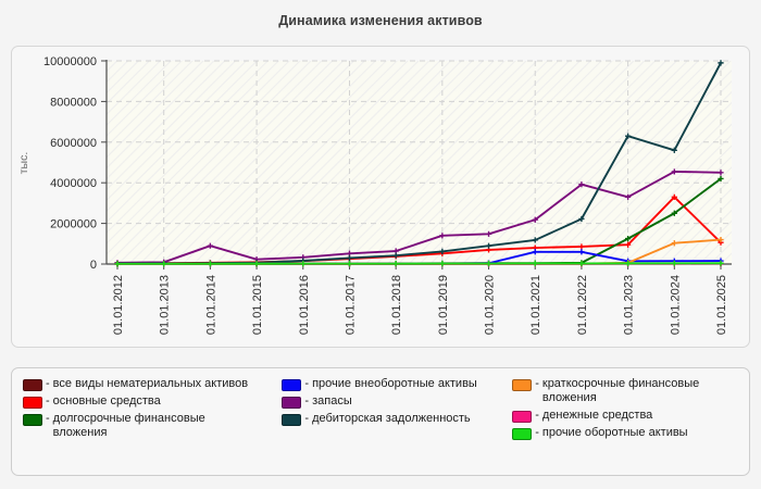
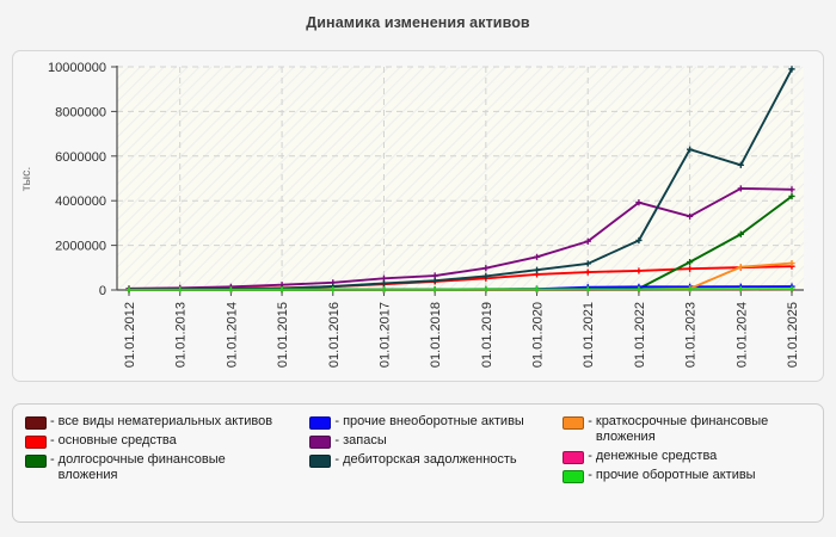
запасы/01.01.2014: 900000 -> 100000
запасы/01.01.2019: 1400000 -> 1000000
прочие внеоборотные активы/01.01.2021: 600000 -> 100000
прочие внеоборотные активы/01.01.2022: 600000 -> 100000
основные средства/01.01.2024: 3300000 -> 1000000
